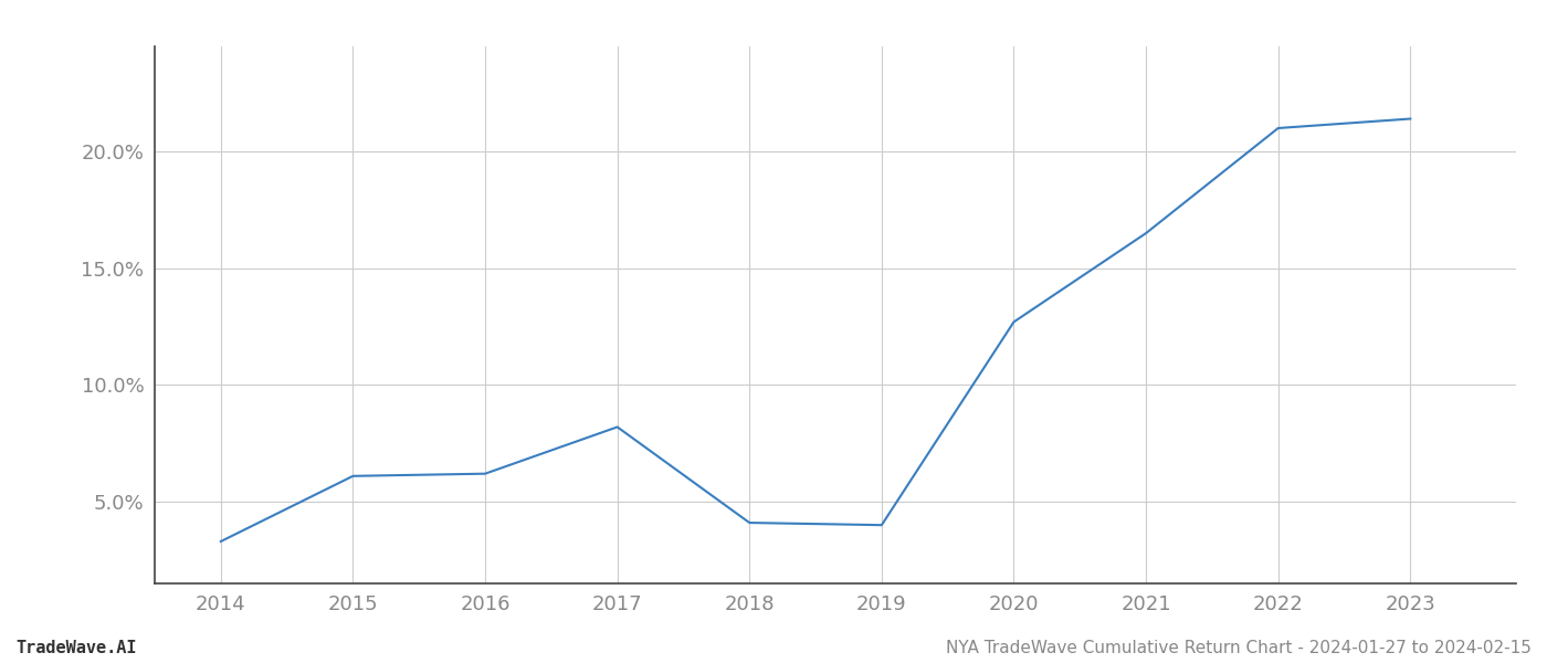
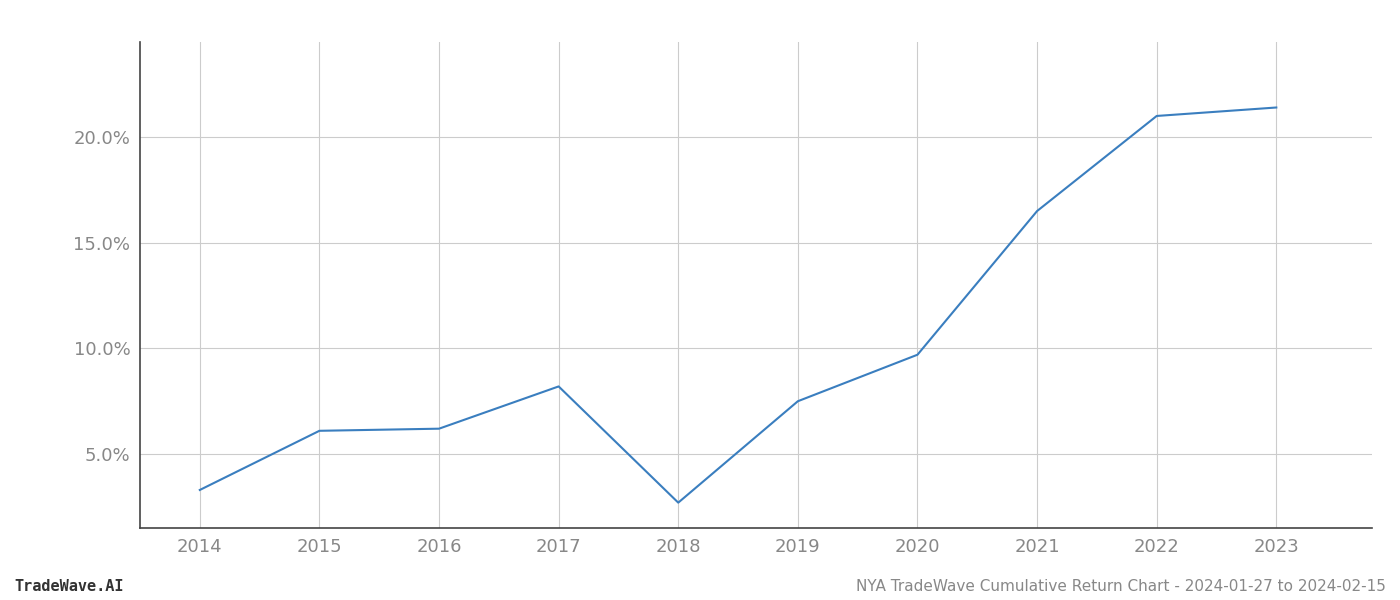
2018: 4.1% -> 2.7%
2019: 4.0% -> 7.5%
2020: 12.7% -> 9.7%
